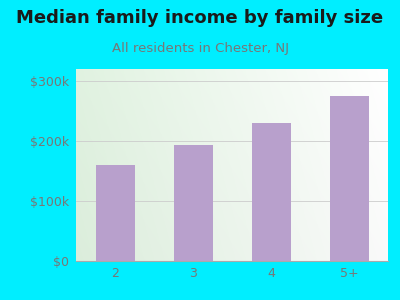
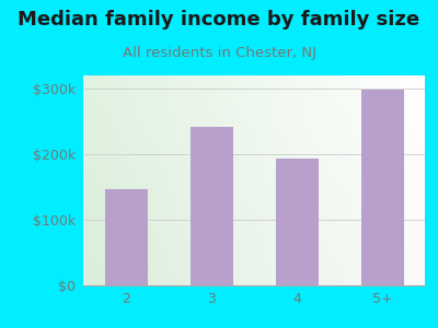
2: $160k -> $146k
3: $193k -> $242k
4: $230k -> $194k
5+: $275k -> $298k
